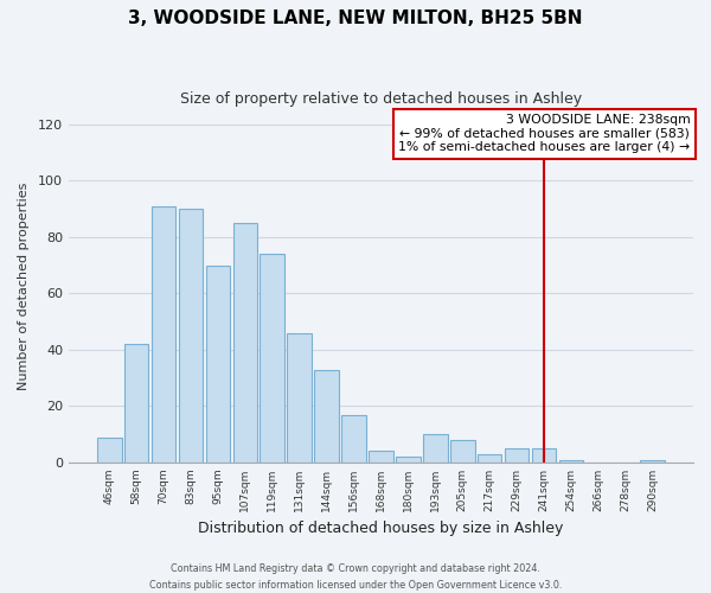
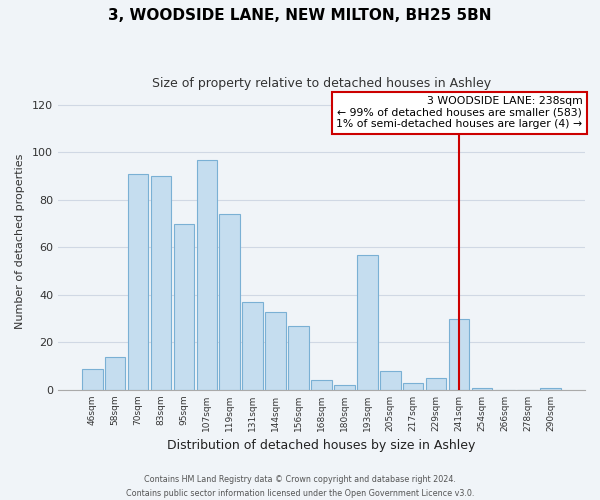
58sqm: 42 -> 14
107sqm: 85 -> 97
131sqm: 46 -> 37
156sqm: 17 -> 27
193sqm: 10 -> 57
241sqm: 5 -> 30
